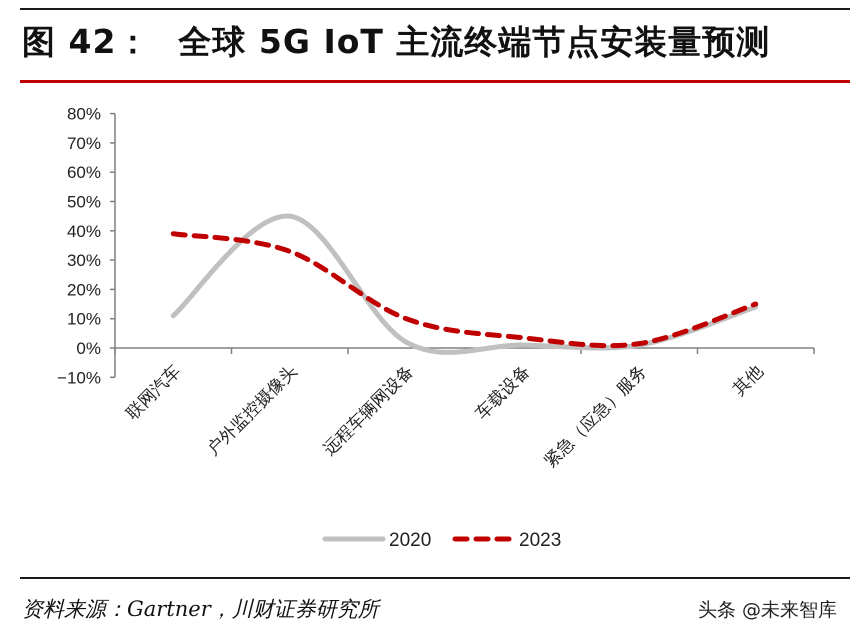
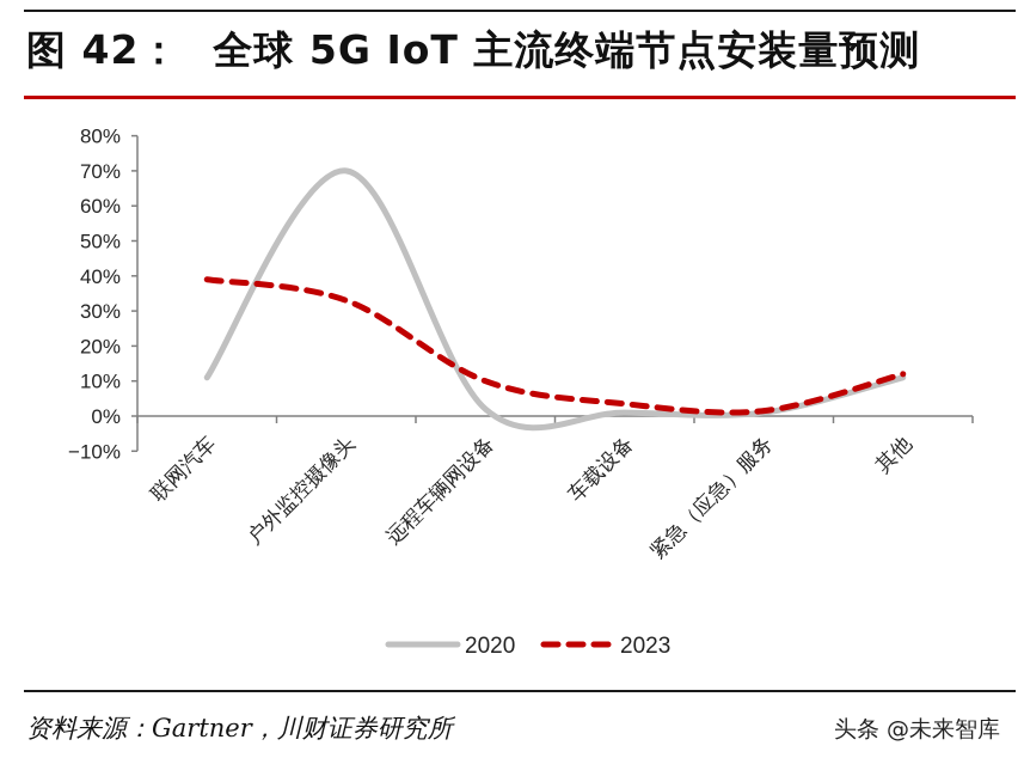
2020/户外监控摄像头: 45% -> 70%
2020/其他: 14% -> 11%
2023/其他: 15% -> 12%
